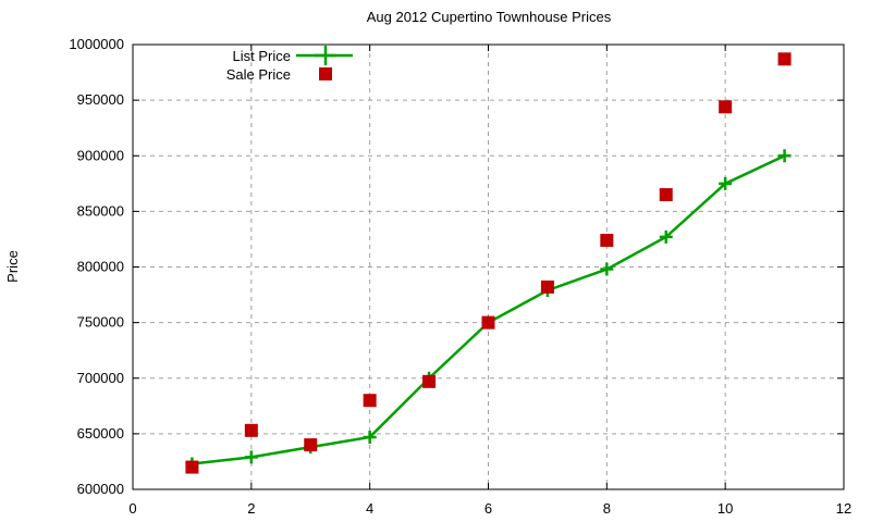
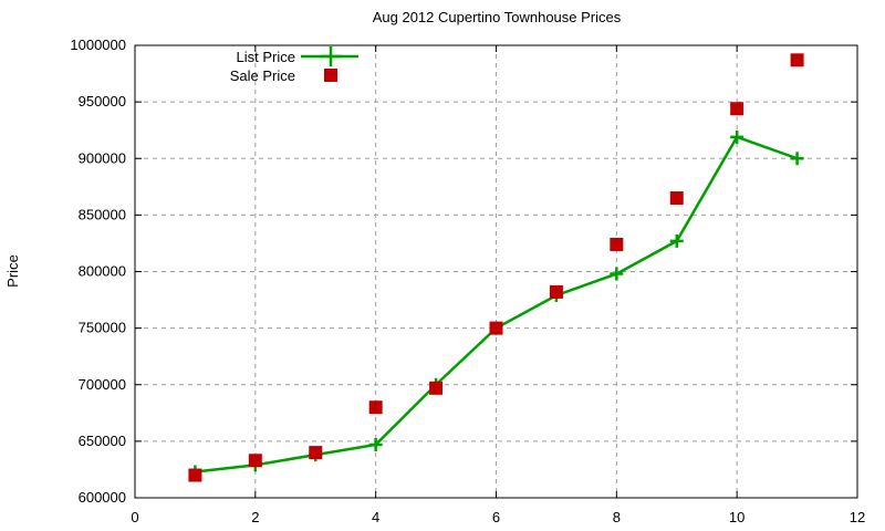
Sale Price/2: 653000 -> 633000
List Price/10: 875000 -> 919000
